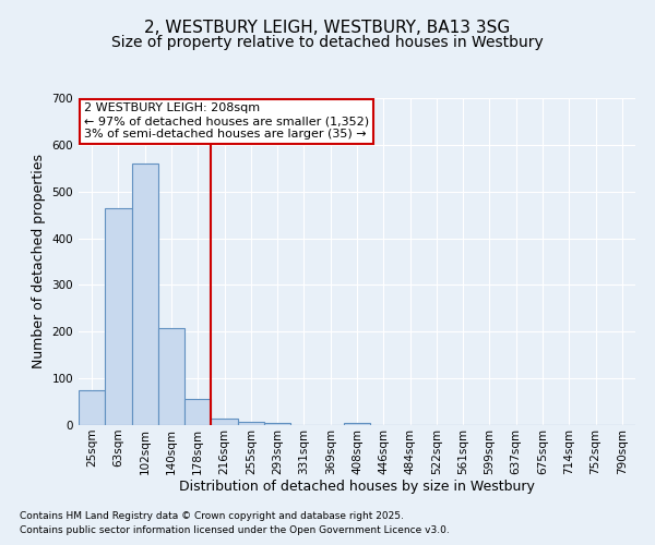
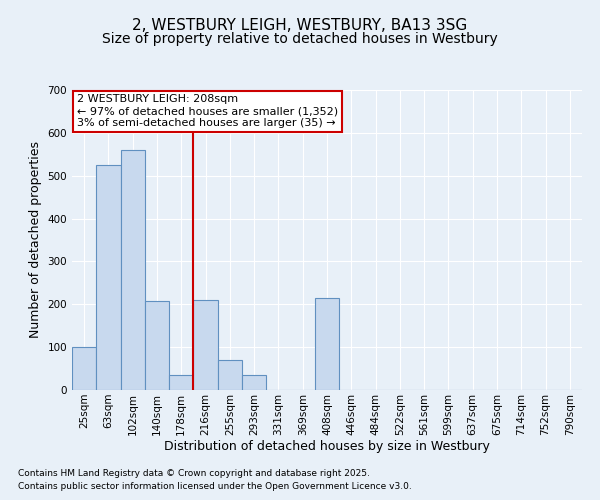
25sqm: 75 -> 100
63sqm: 465 -> 525
178sqm: 57 -> 35
216sqm: 15 -> 210
255sqm: 8 -> 70
293sqm: 5 -> 35
408sqm: 5 -> 215
